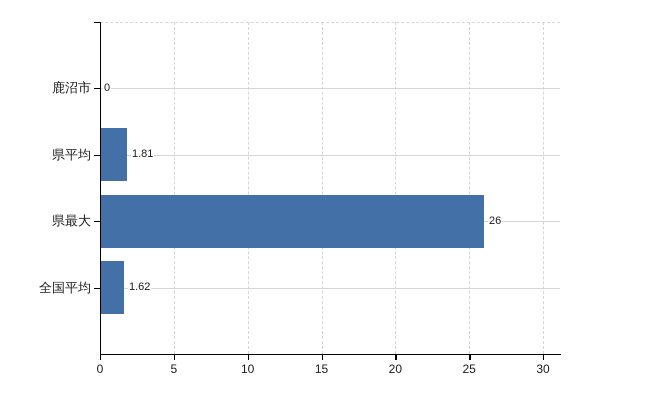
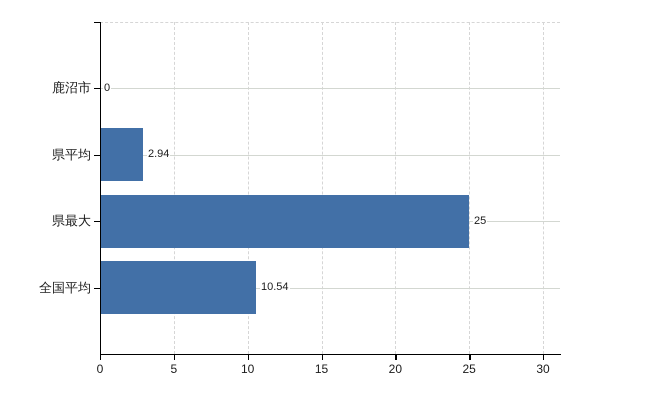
県平均: 1.81 -> 2.94
県最大: 26 -> 25
全国平均: 1.62 -> 10.54
